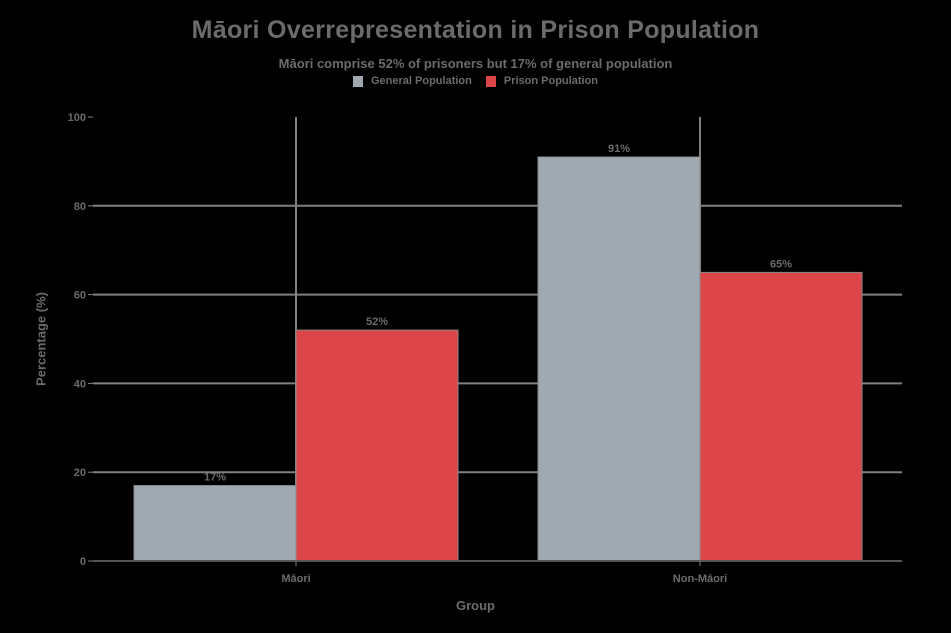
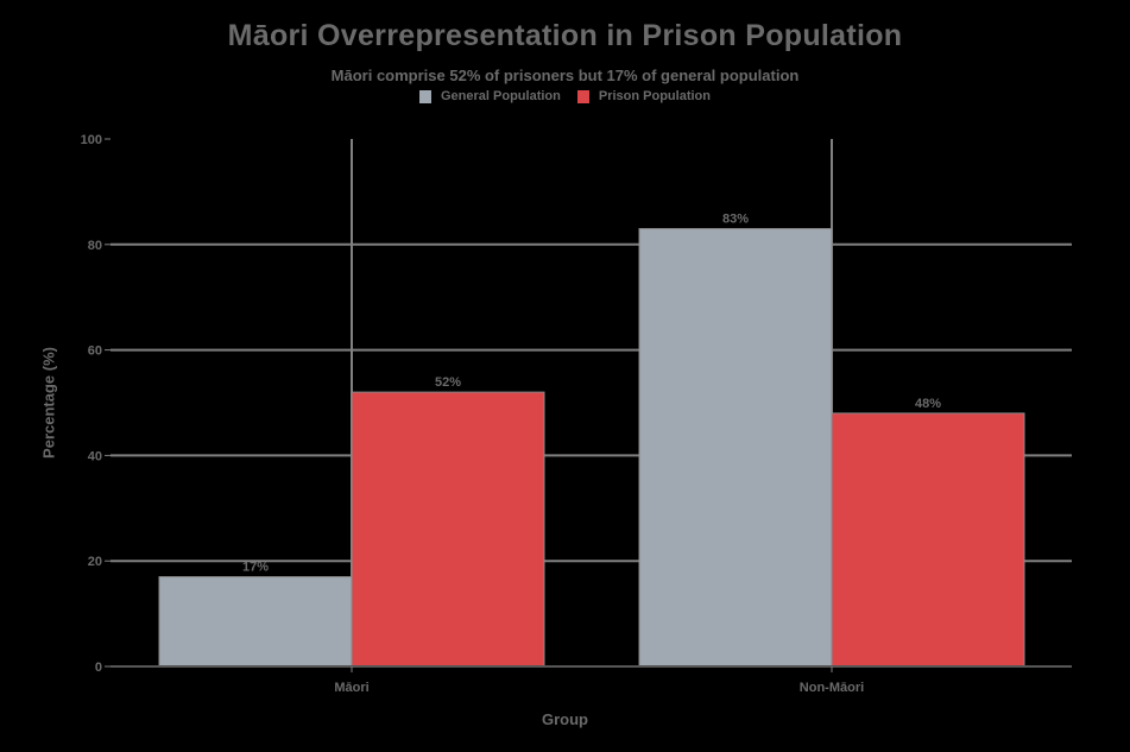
General Population/Non-Māori: 91% -> 83%
Prison Population/Non-Māori: 65% -> 48%
